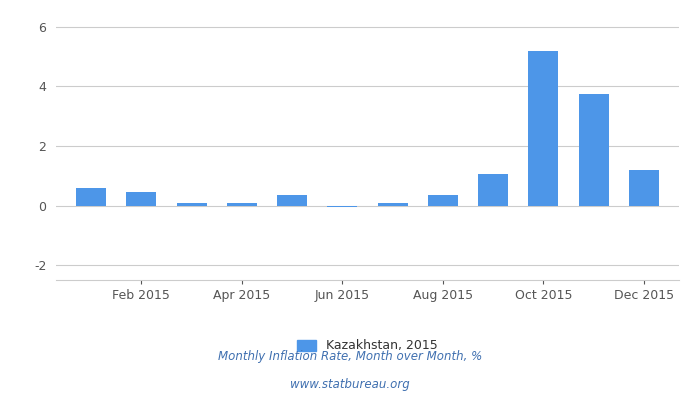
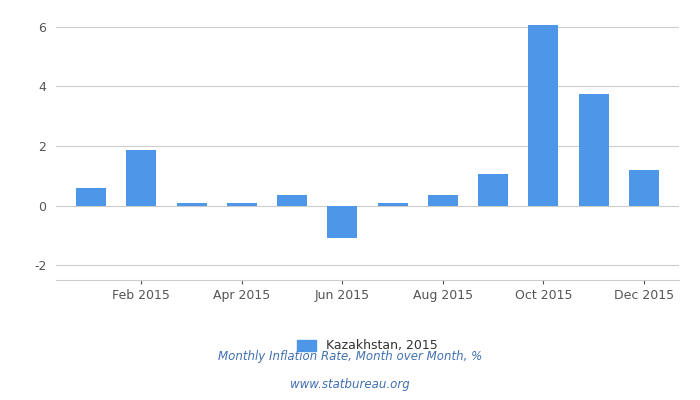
Feb 2015: 0.45 -> 1.85
Jun 2015: -0.05 -> -1.10
Oct 2015: 5.20 -> 6.05
